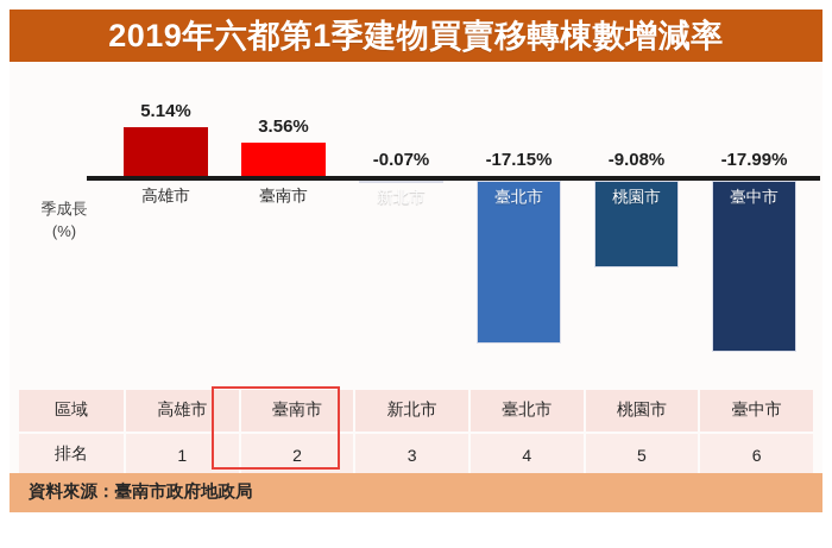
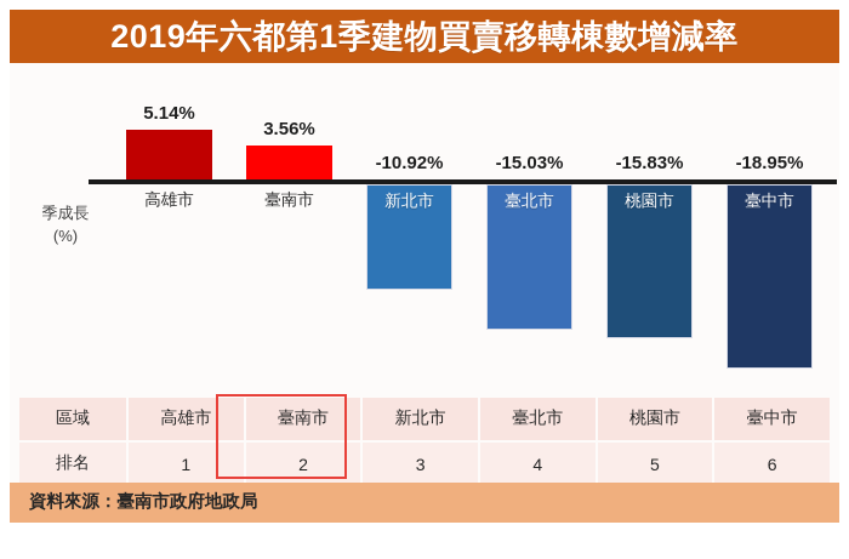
新北市: -0.07% -> -10.92%
臺北市: -17.15% -> -15.03%
桃園市: -9.08% -> -15.83%
臺中市: -17.99% -> -18.95%
